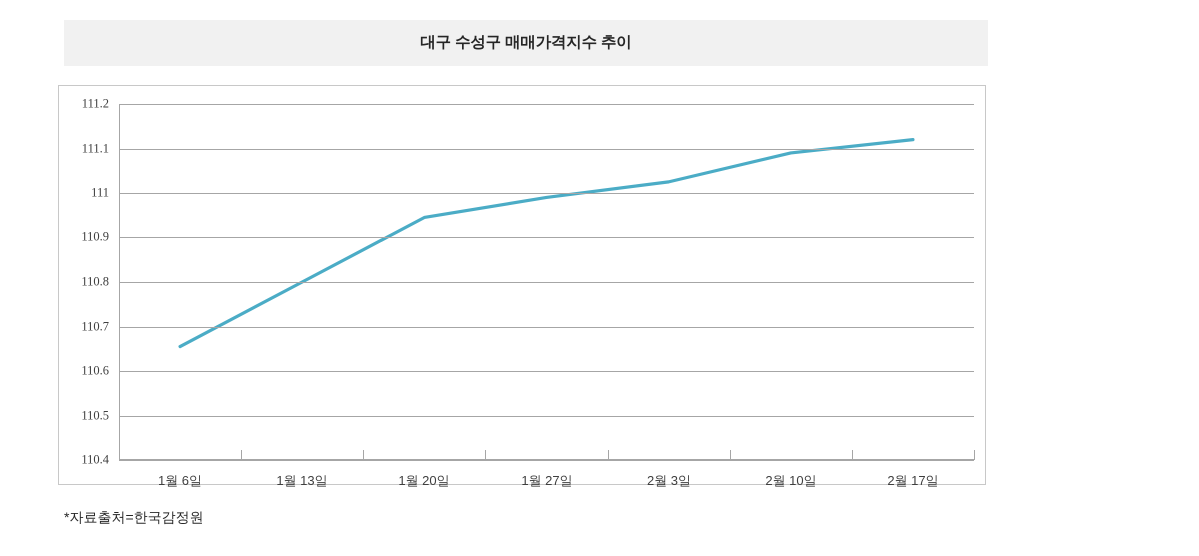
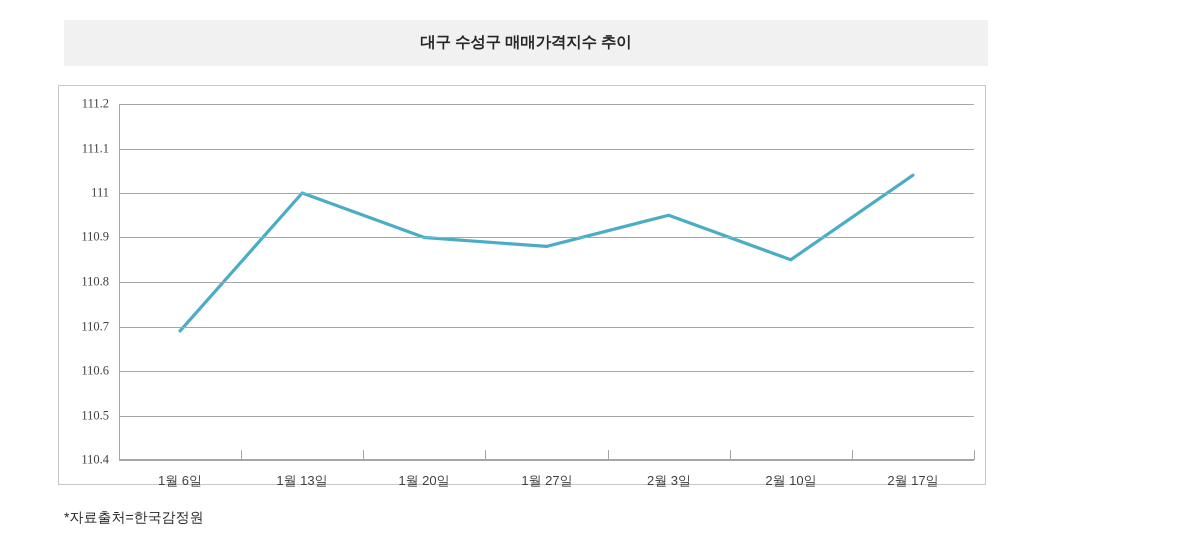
1월 6일: 110.66 -> 110.69
1월 13일: 110.80 -> 111.00
1월 20일: 110.94 -> 110.90
1월 27일: 110.99 -> 110.88
2월 3일: 111.03 -> 110.95
2월 10일: 111.09 -> 110.85
2월 17일: 111.12 -> 111.04
